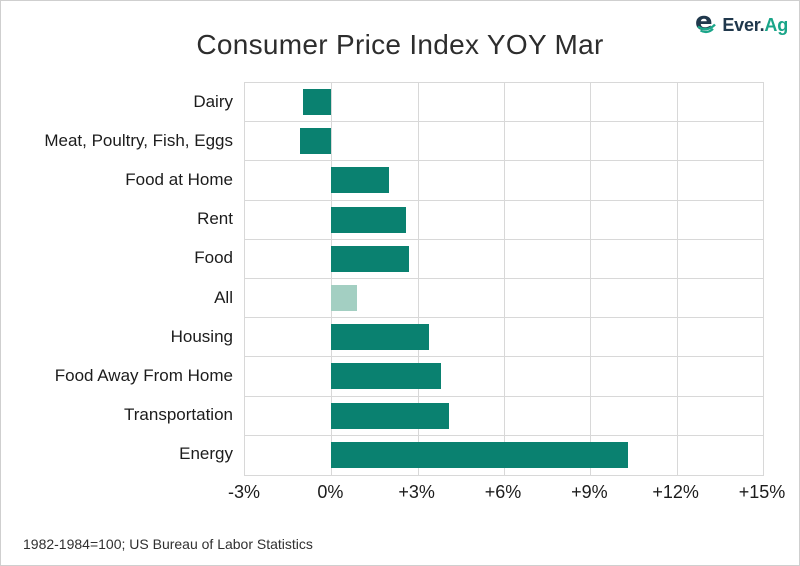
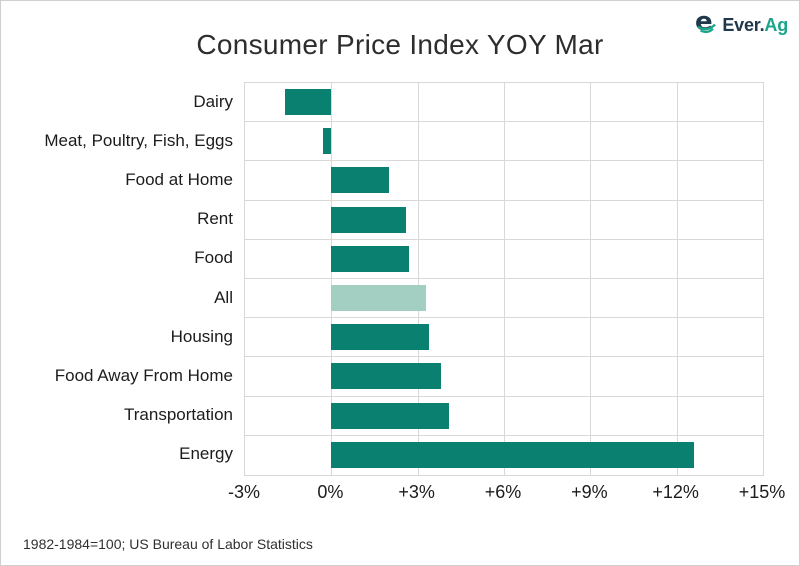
Dairy: -1.0% -> -1.6%
Meat, Poultry, Fish, Eggs: -1.1% -> -0.3%
All: 0.9% -> 3.3%
Energy: 10.3% -> 12.6%
